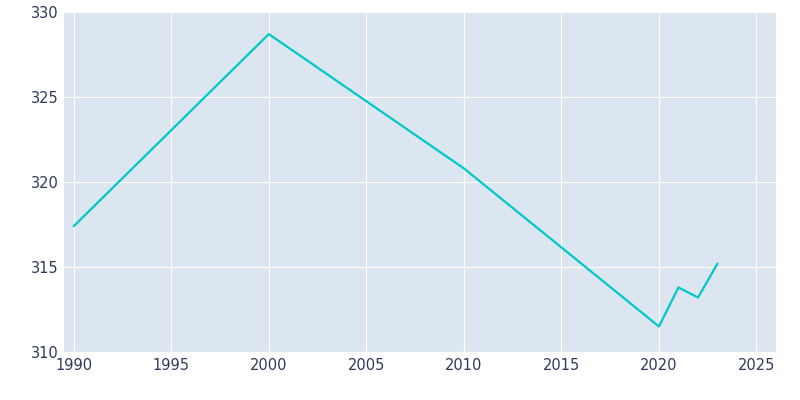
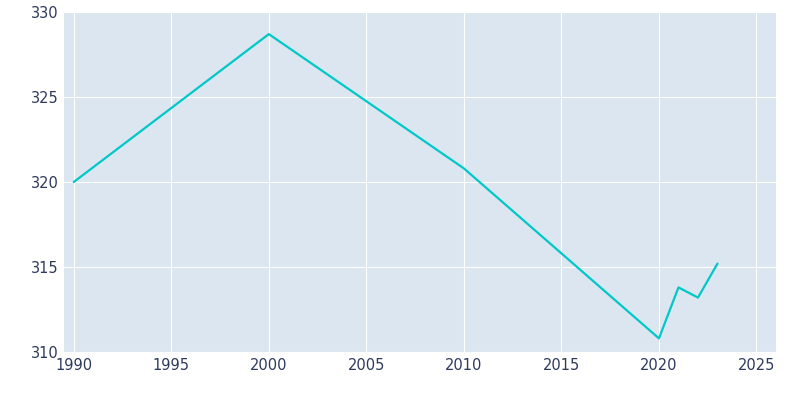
1990: 317.4 -> 320.0
2020: 311.5 -> 310.8
